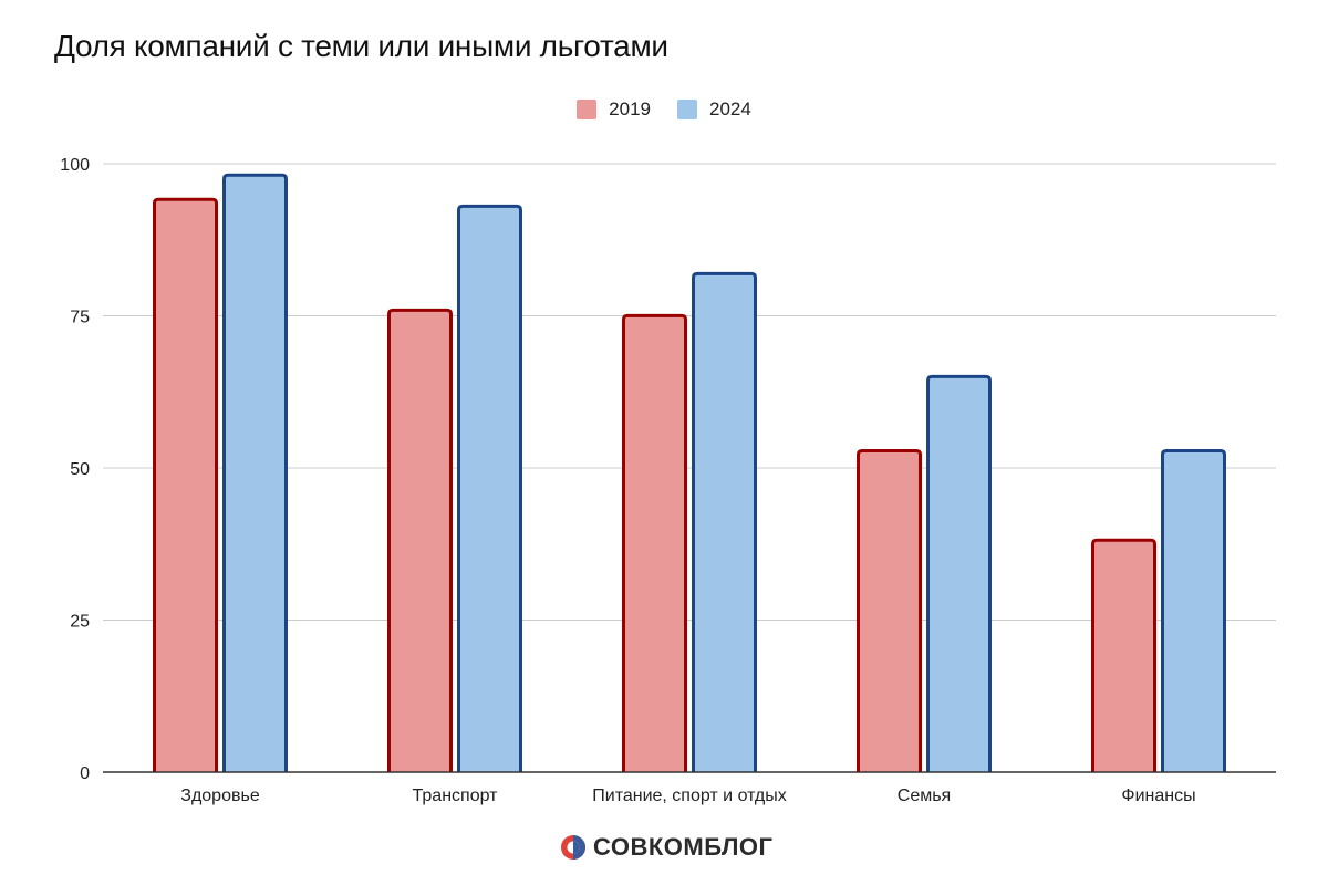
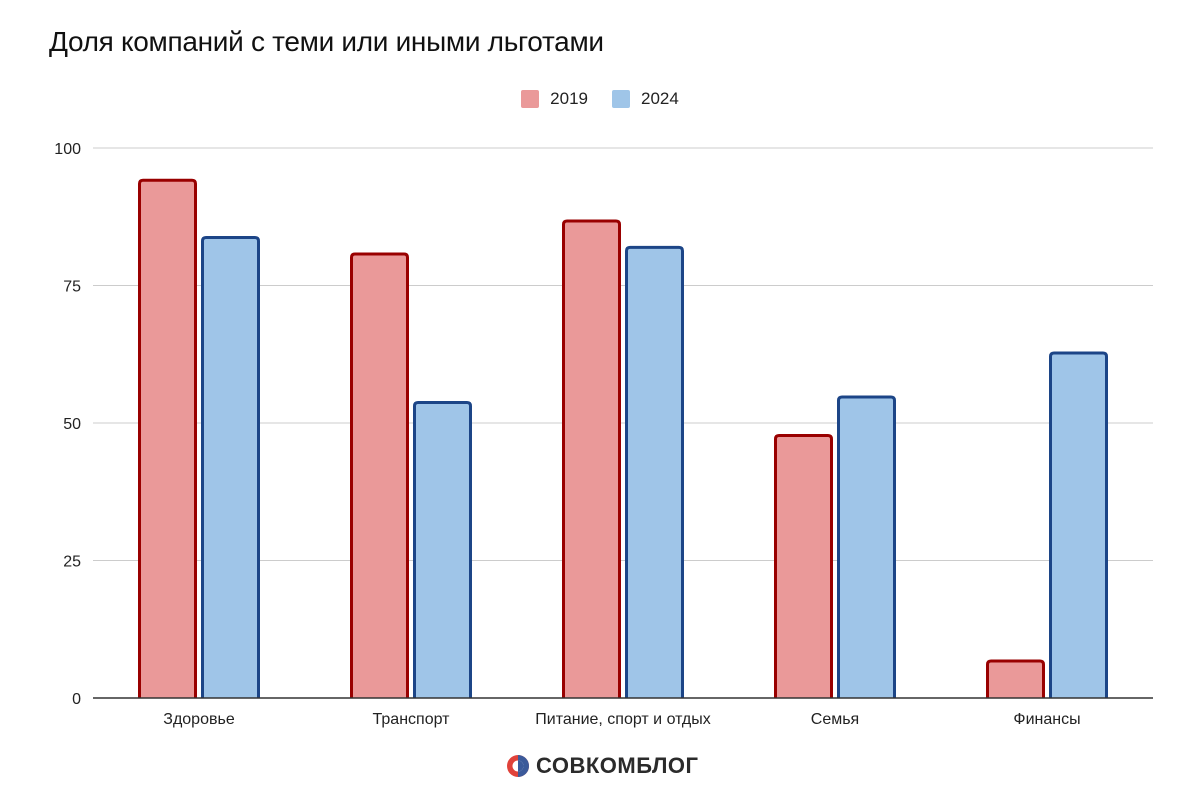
2024/Здоровье: 98 -> 84
2019/Транспорт: 76 -> 81
2024/Транспорт: 93 -> 54
2019/Питание, спорт и отдых: 75 -> 87
2019/Семья: 53 -> 48
2024/Семья: 65 -> 55
2019/Финансы: 38 -> 7
2024/Финансы: 53 -> 63
